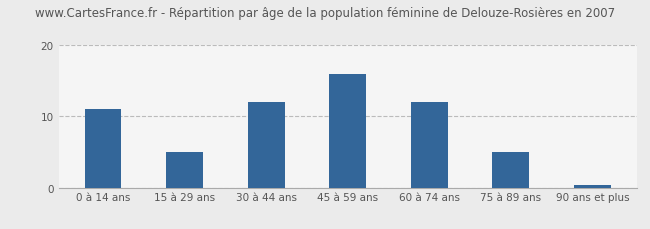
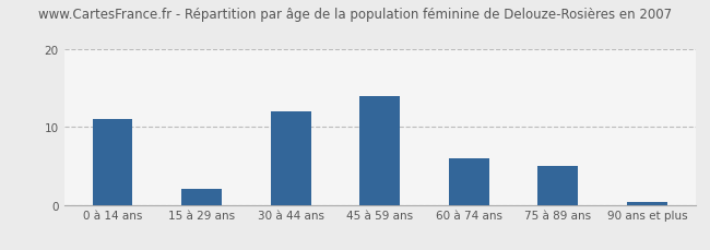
15 à 29 ans: 5.0 -> 2.0
45 à 59 ans: 16.0 -> 14.0
60 à 74 ans: 12.0 -> 6.0
